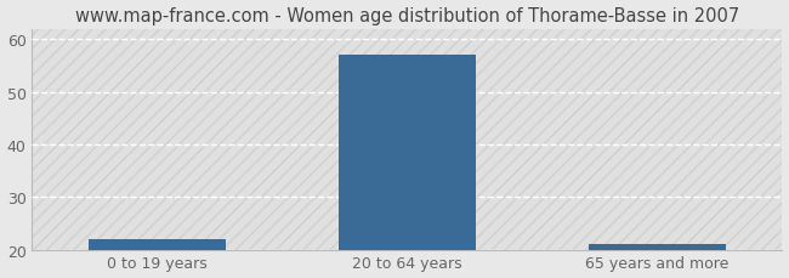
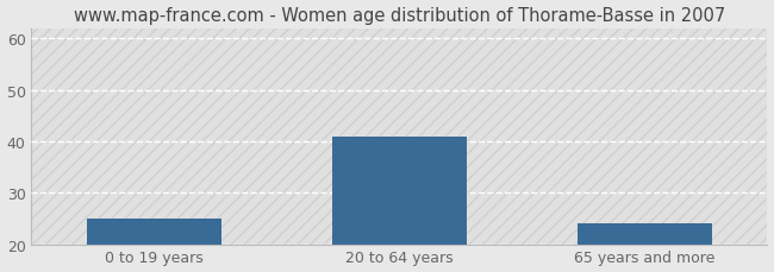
0 to 19 years: 22 -> 25
20 to 64 years: 57 -> 41
65 years and more: 21 -> 24
